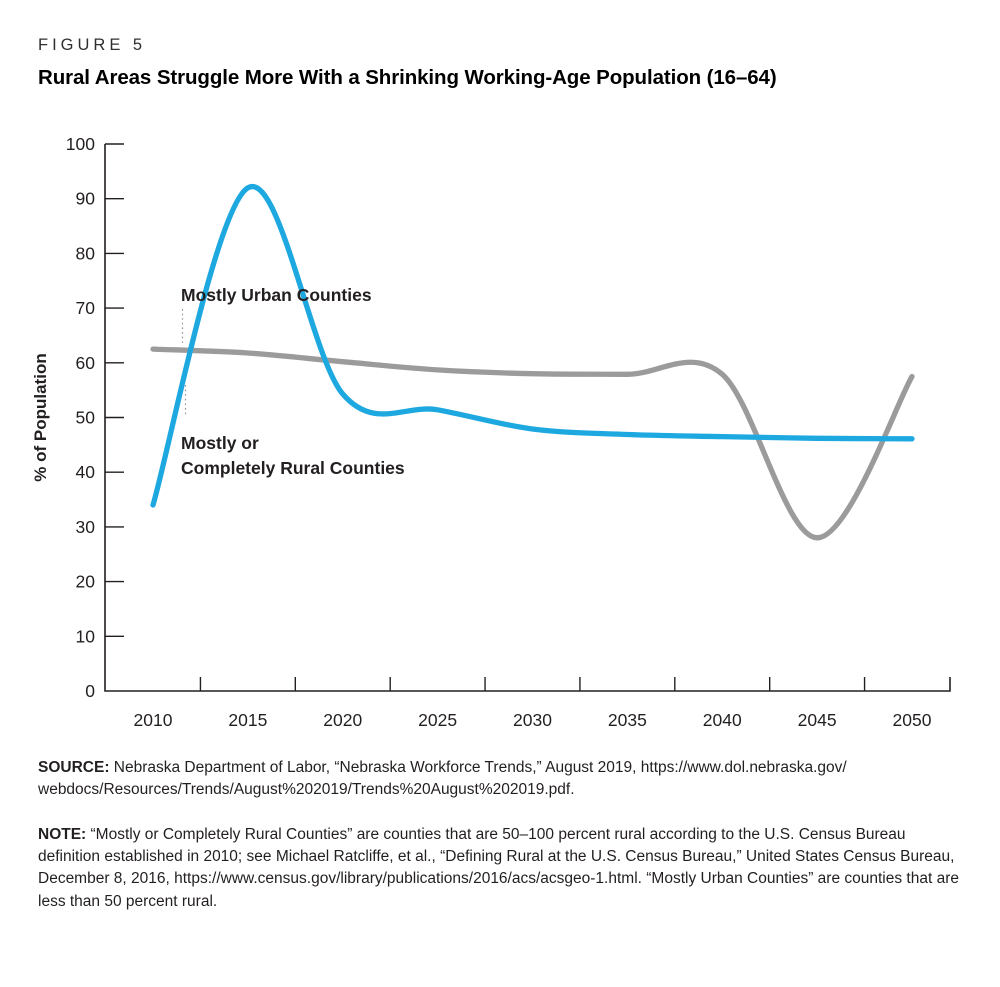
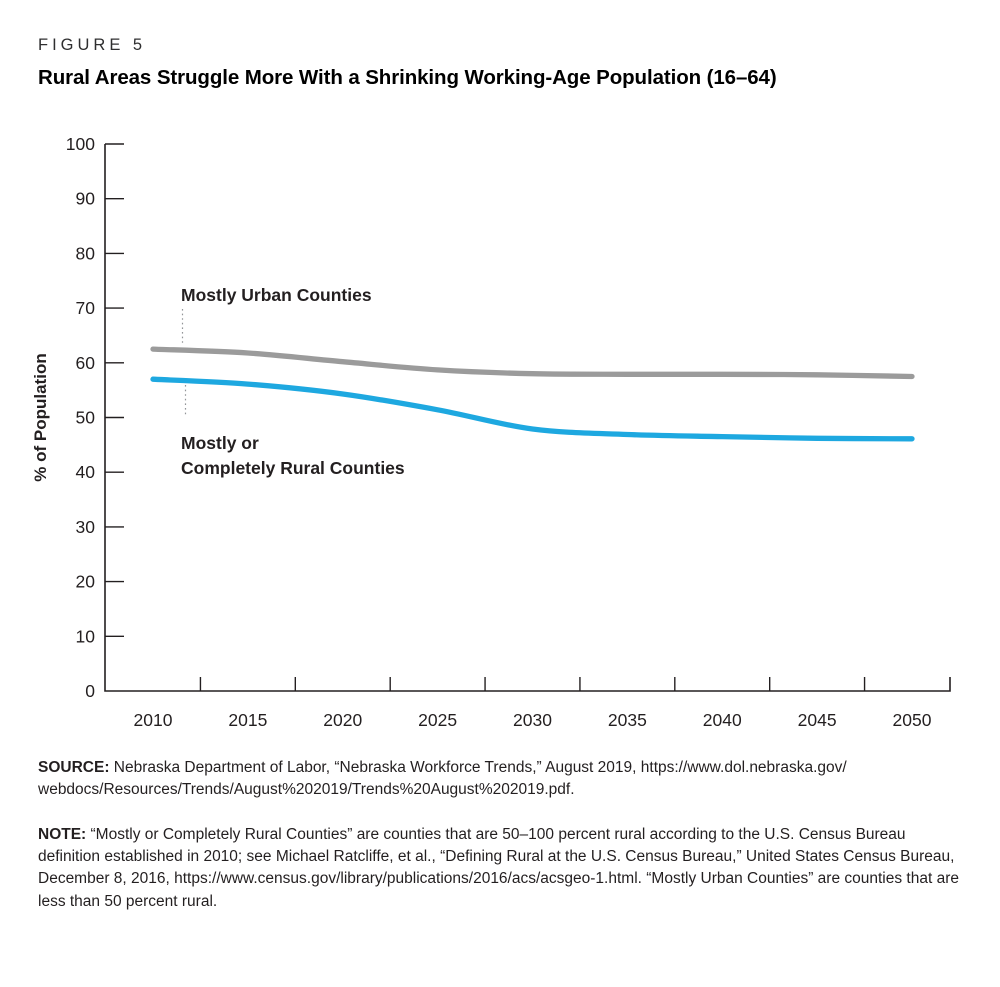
Mostly or Completely Rural Counties/2010: 34 -> 57
Mostly or Completely Rural Counties/2015: 92 -> 56
Mostly Urban Counties/2045: 28 -> 58
